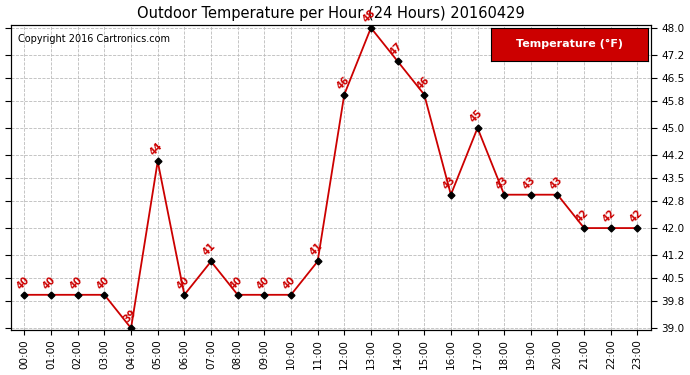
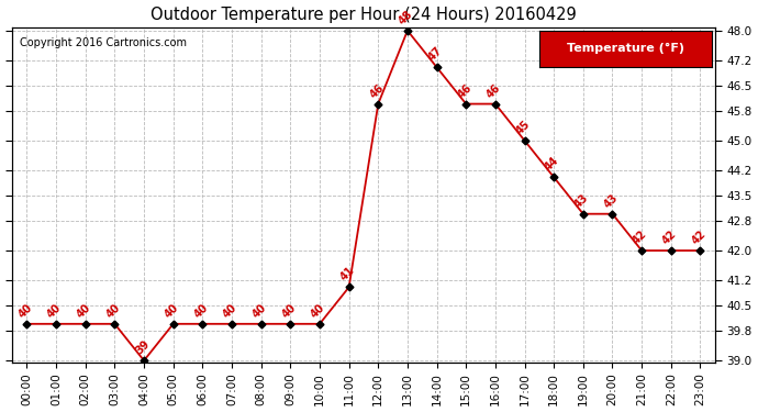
05:00: 44 -> 40
07:00: 41 -> 40
16:00: 43 -> 46
18:00: 43 -> 44
